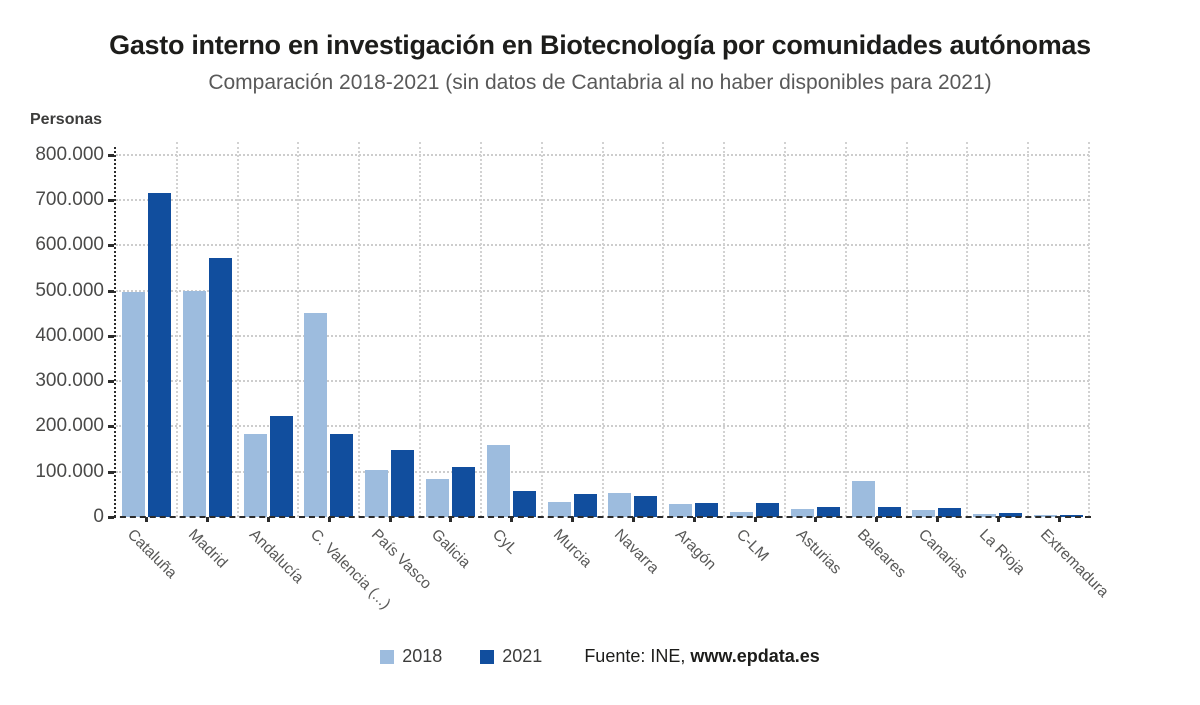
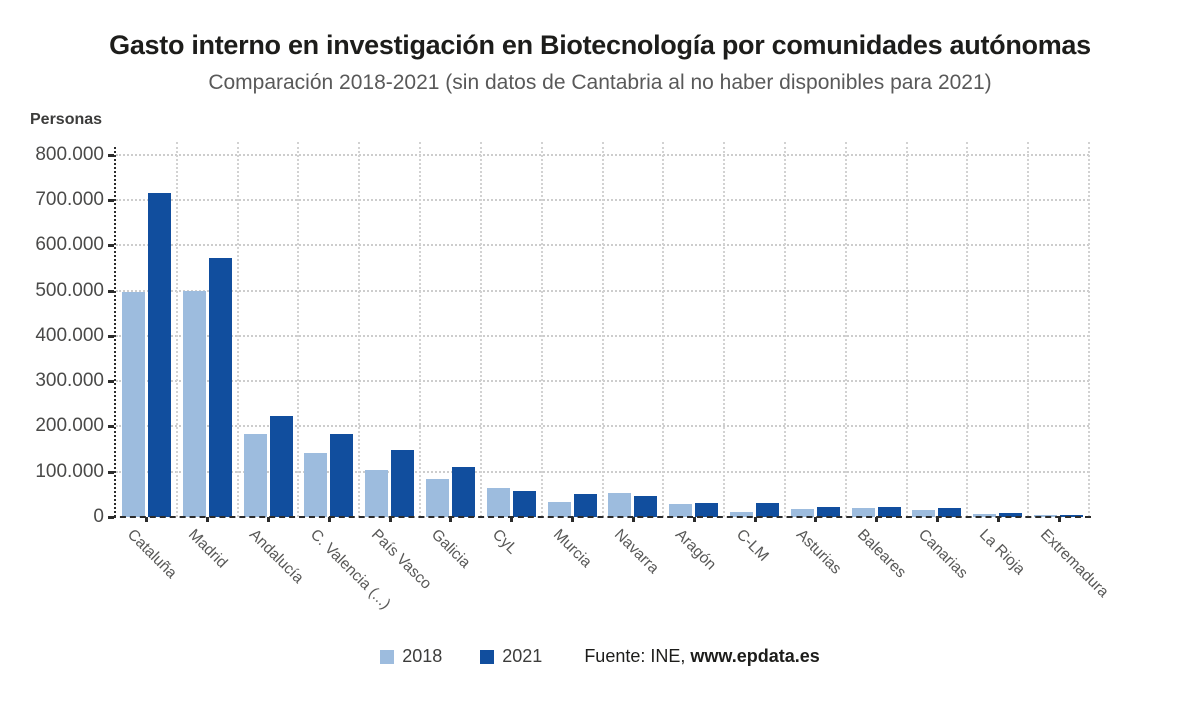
2018/C. Valencia (...): 450000 -> 140000
2018/CyL: 160000 -> 60000
2018/Baleares: 80000 -> 20000
